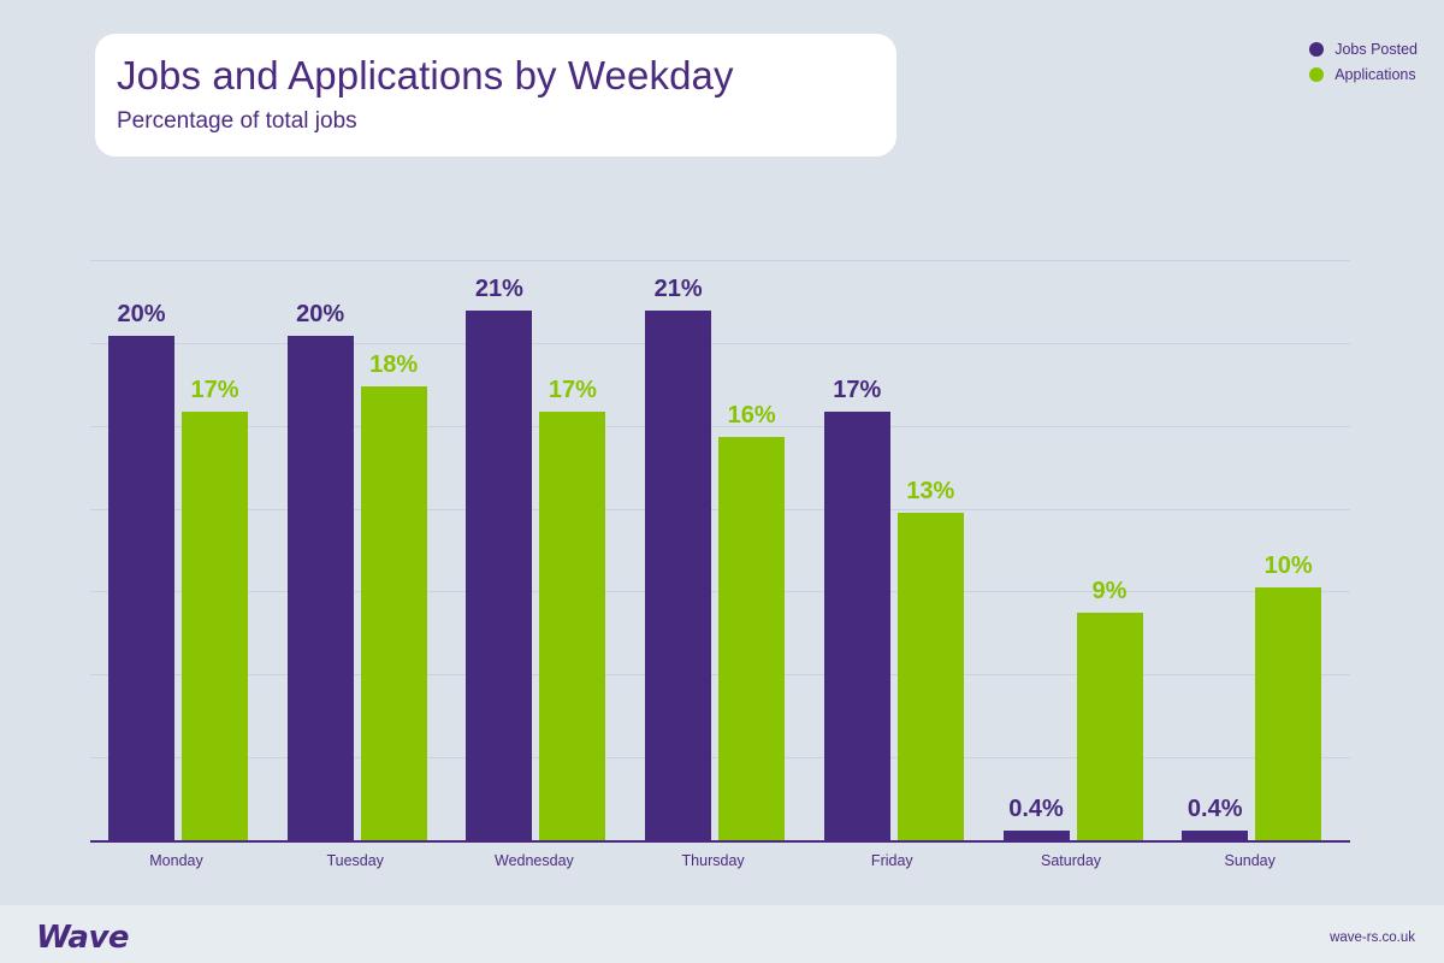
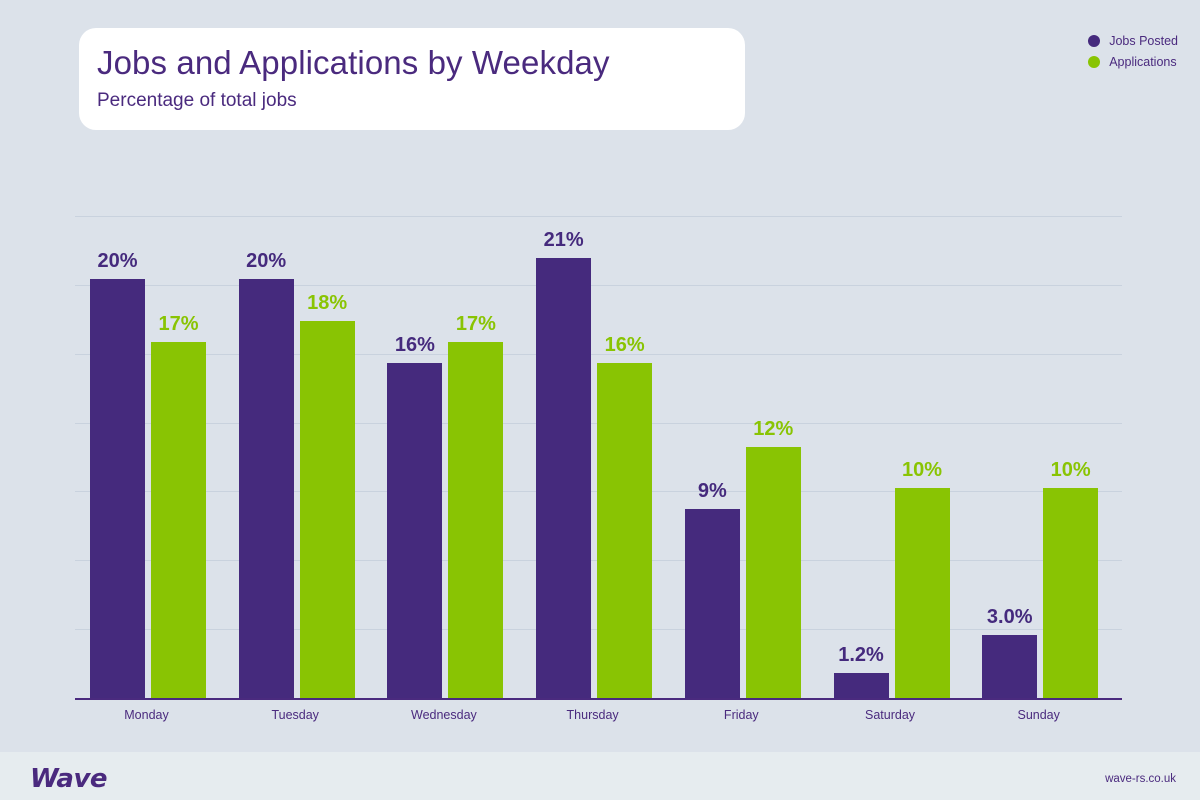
Jobs Posted/Wednesday: 21% -> 16%
Jobs Posted/Friday: 17% -> 9%
Applications/Friday: 13% -> 12%
Jobs Posted/Saturday: 0.4% -> 1.2%
Applications/Saturday: 9% -> 10%
Jobs Posted/Sunday: 0.4% -> 3.0%
